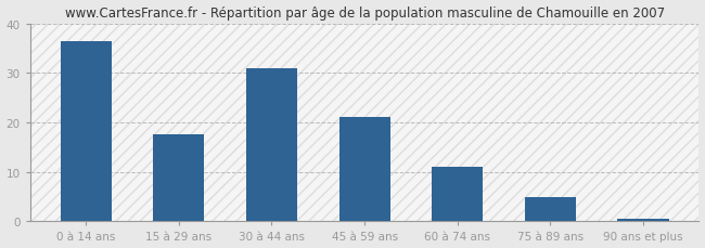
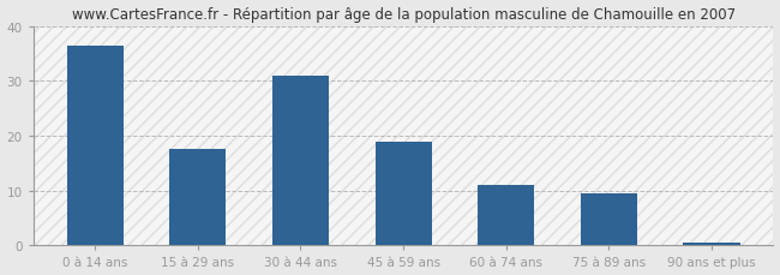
45 à 59 ans: 21.0 -> 19.0
75 à 89 ans: 5.0 -> 9.5
